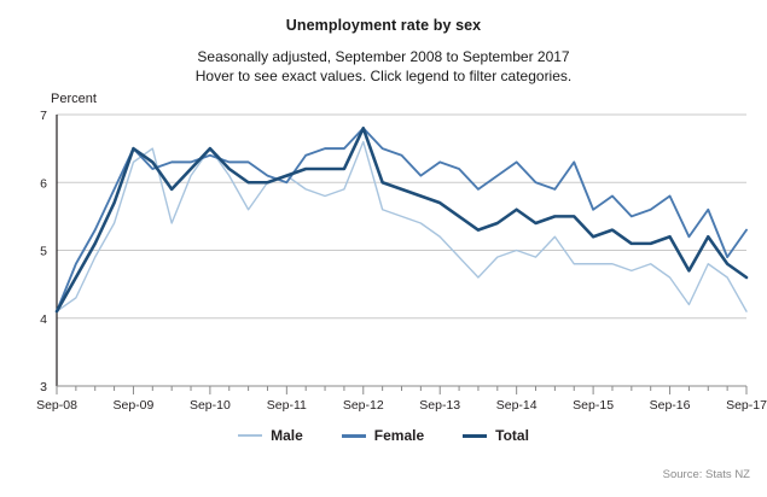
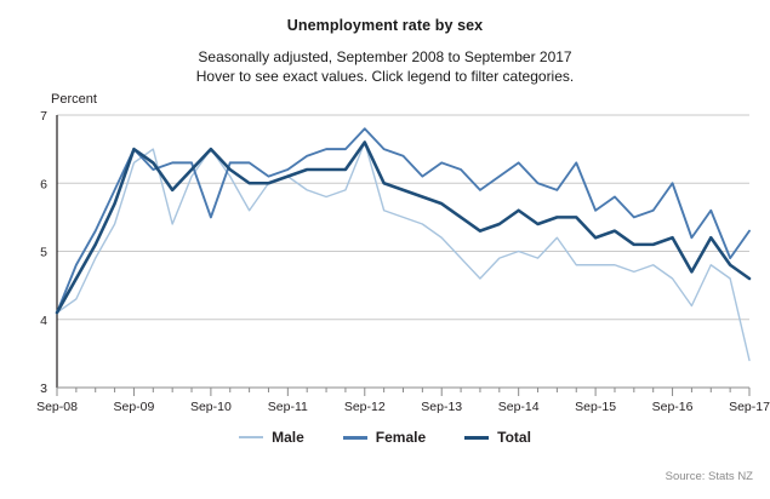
Female/Sep-10: 6.4 -> 5.5
Female/Sep-11: 6.0 -> 6.2
Total/Sep-12: 6.8 -> 6.6
Female/Sep-16: 5.8 -> 6.0
Male/Sep-17: 4.1 -> 3.4
